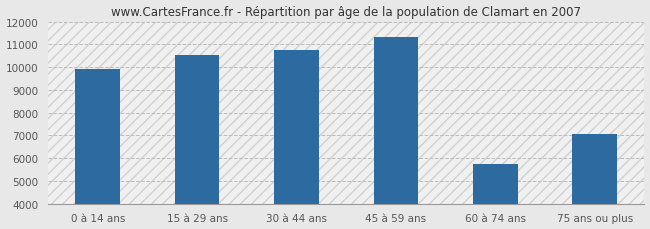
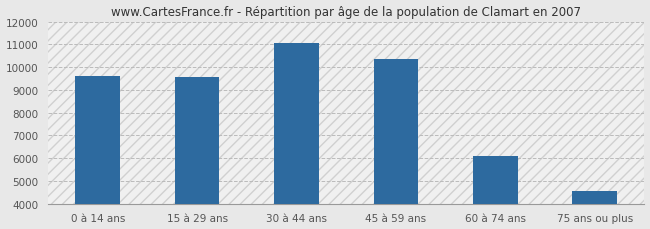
0 à 14 ans: 9900 -> 9600
15 à 29 ans: 10550 -> 9550
30 à 44 ans: 10750 -> 11050
45 à 59 ans: 11300 -> 10350
60 à 74 ans: 5750 -> 6100
75 ans ou plus: 7050 -> 4550
